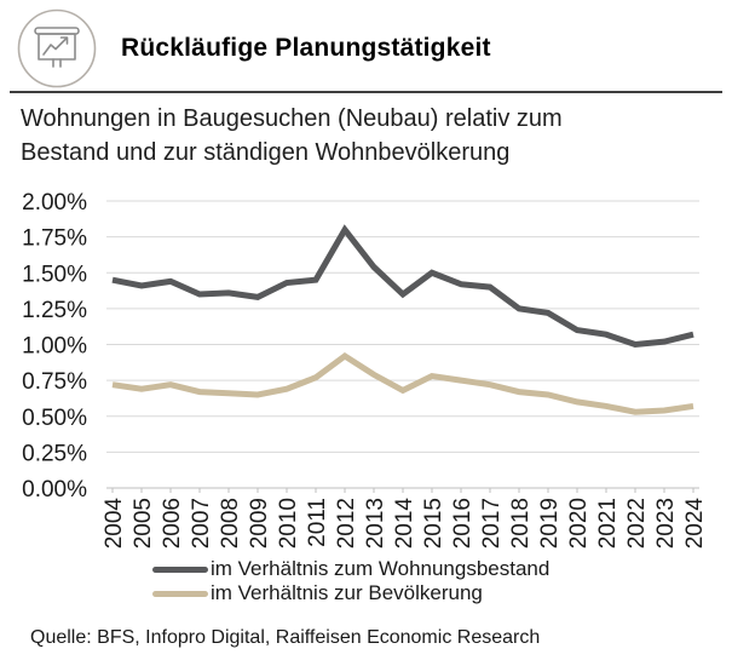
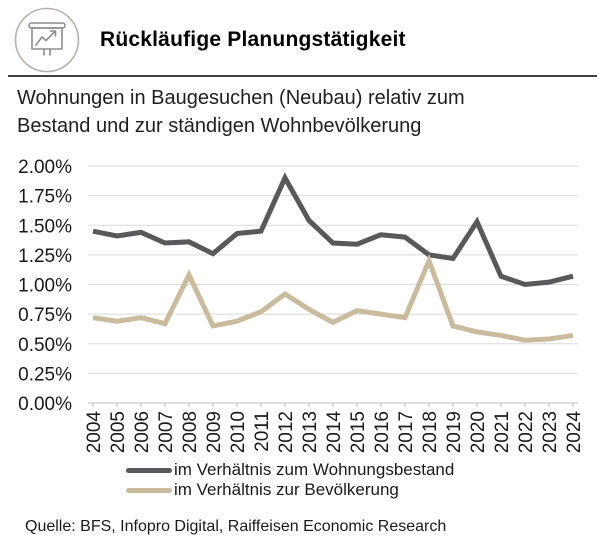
im Verhältnis zur Bevölkerung/2008: 0.66% -> 1.08%
im Verhältnis zum Wohnungsbestand/2009: 1.33% -> 1.26%
im Verhältnis zum Wohnungsbestand/2012: 1.80% -> 1.90%
im Verhältnis zum Wohnungsbestand/2015: 1.50% -> 1.34%
im Verhältnis zur Bevölkerung/2018: 0.67% -> 1.20%
im Verhältnis zum Wohnungsbestand/2020: 1.10% -> 1.53%
